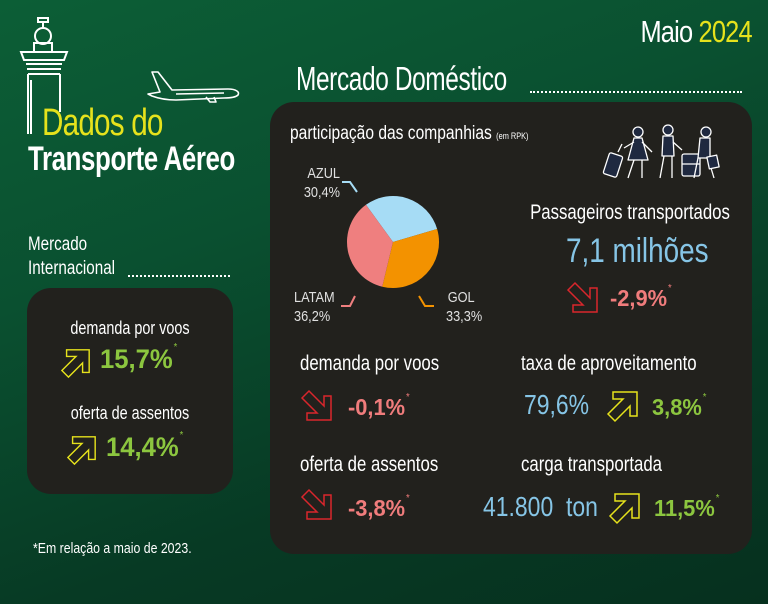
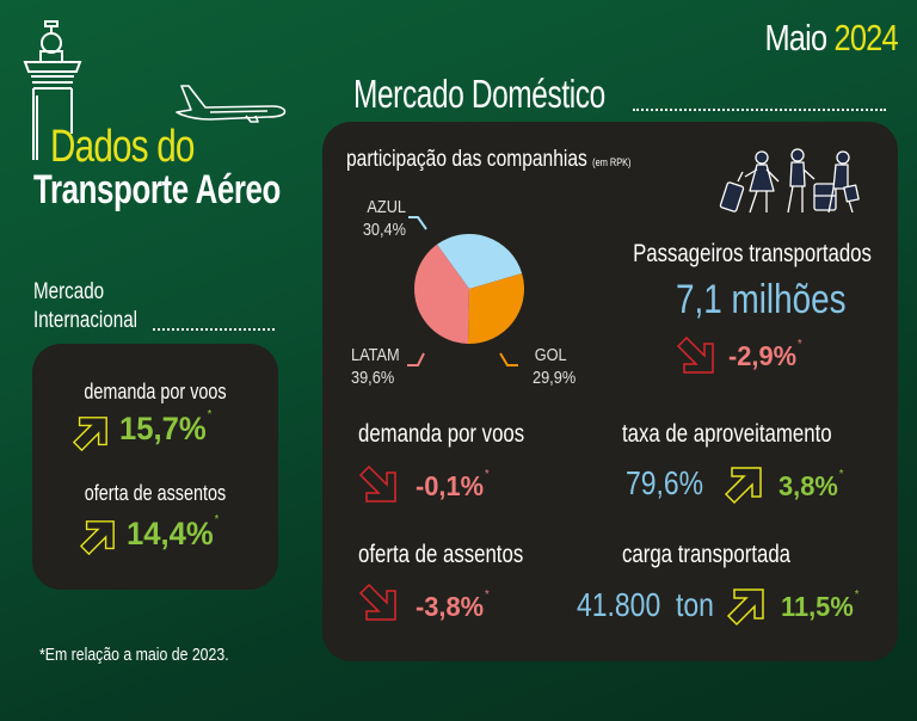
GOL: 33,3% -> 29,9%
LATAM: 36,2% -> 39,6%
